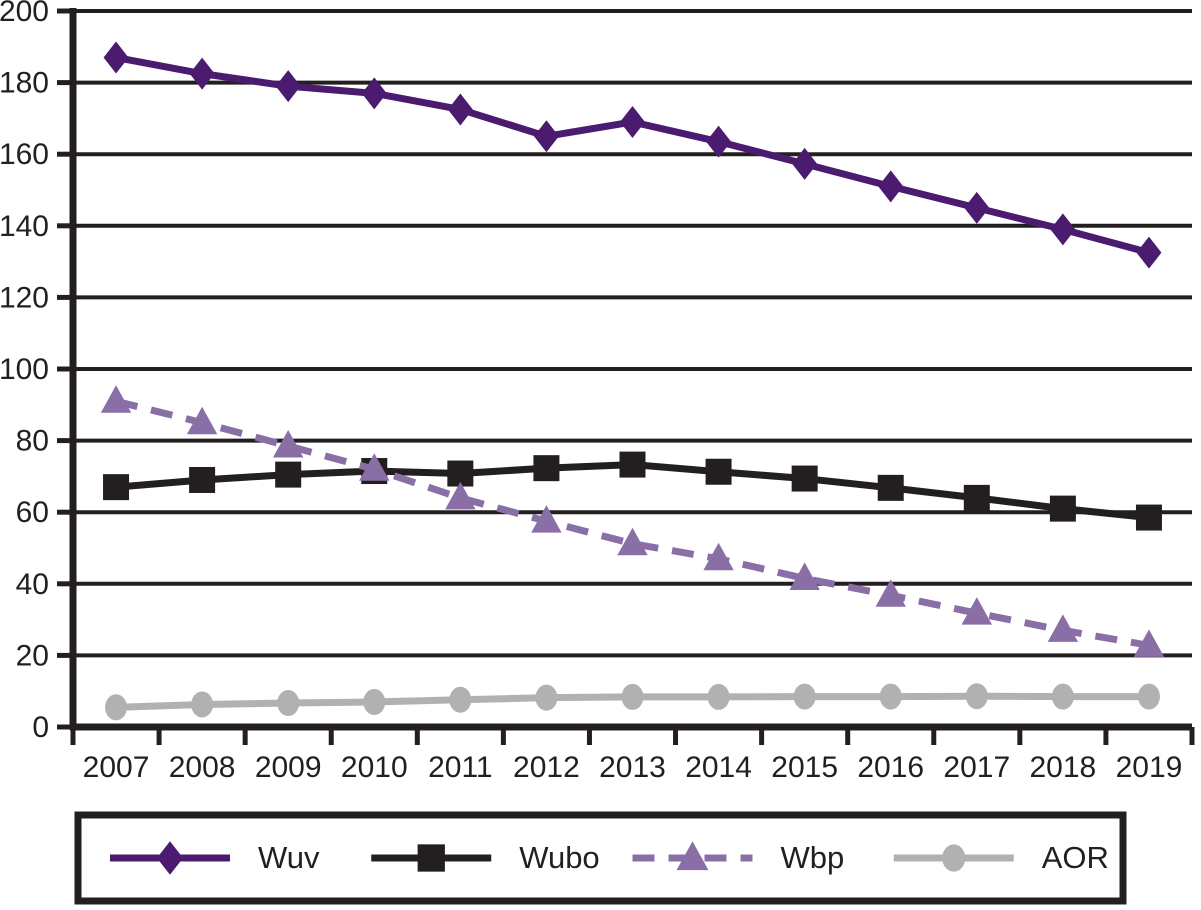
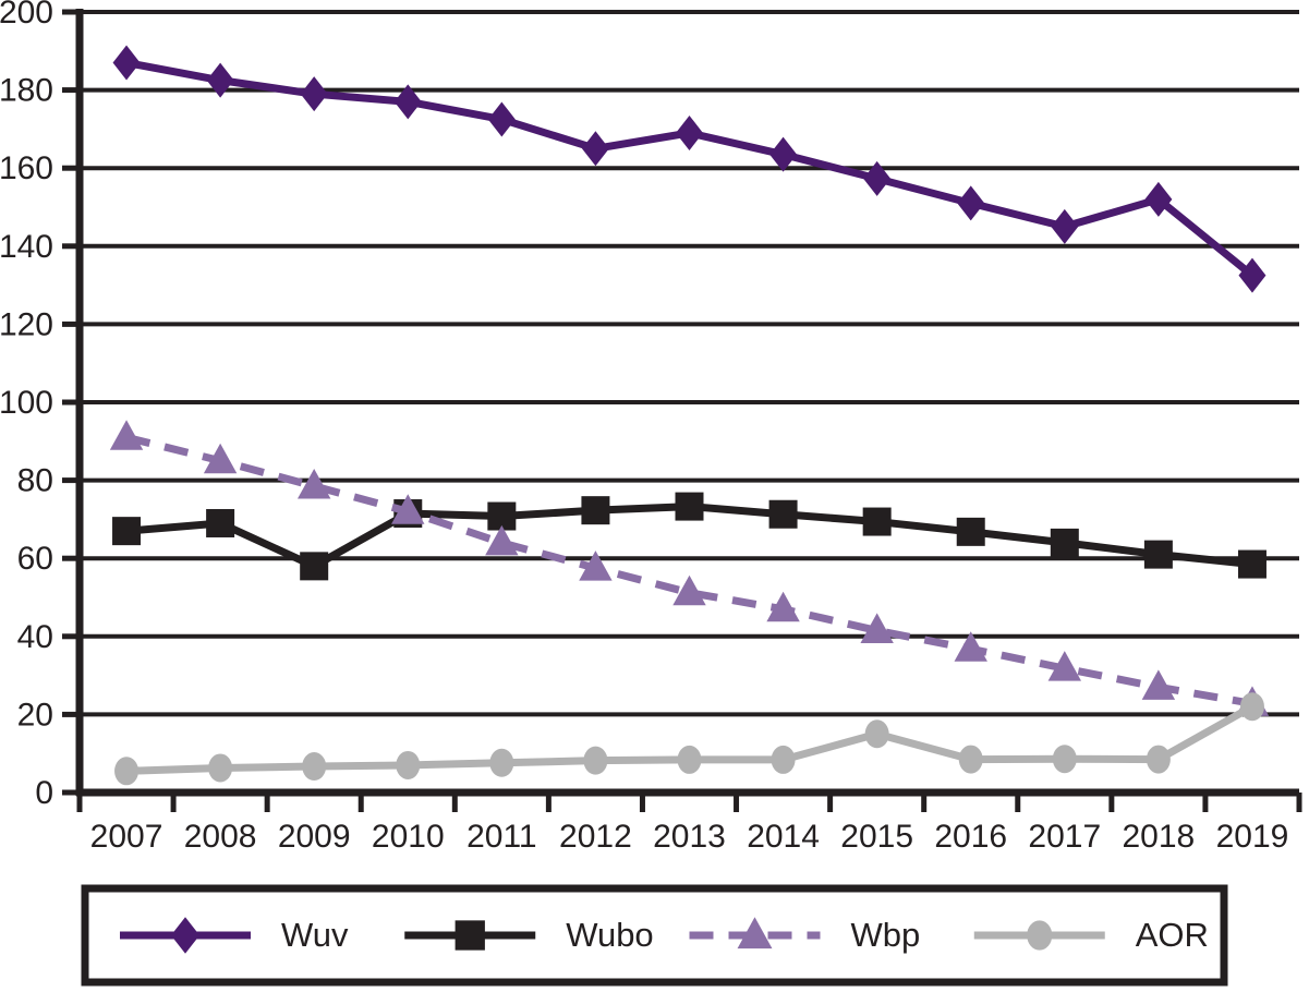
Wubo/2009: 70 -> 58
AOR/2015: 8 -> 15
Wuv/2018: 139 -> 152
AOR/2019: 8 -> 22
